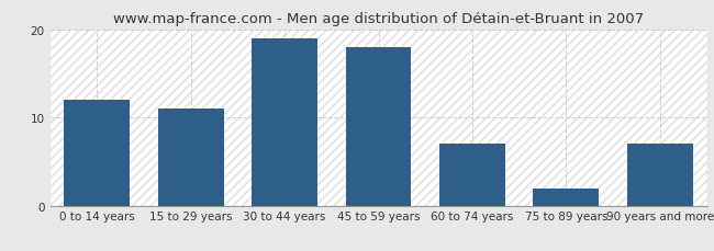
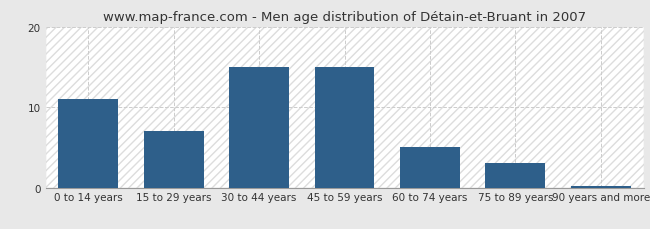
0 to 14 years: 12.0 -> 11.0
15 to 29 years: 11.0 -> 7.0
30 to 44 years: 19.0 -> 15.0
45 to 59 years: 18.0 -> 15.0
60 to 74 years: 7.0 -> 5.0
75 to 89 years: 2.0 -> 3.0
90 years and more: 7.0 -> 0.2
